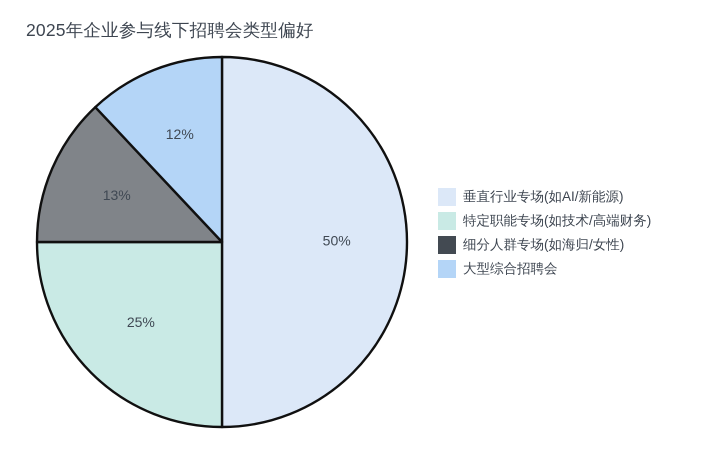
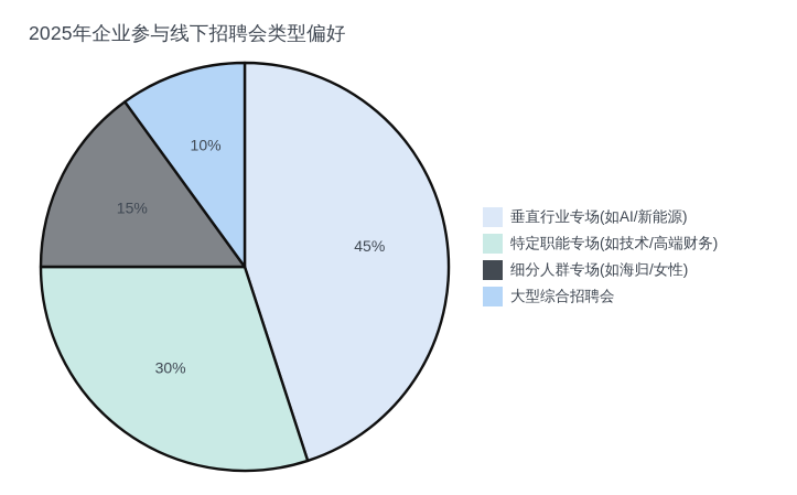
垂直行业专场(如AI/新能源): 50% -> 45%
特定职能专场(如技术/高端财务): 25% -> 30%
细分人群专场(如海归/女性): 13% -> 15%
大型综合招聘会: 12% -> 10%
